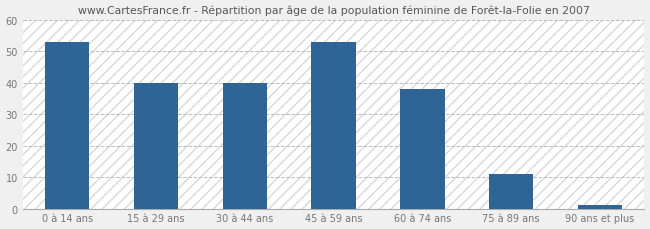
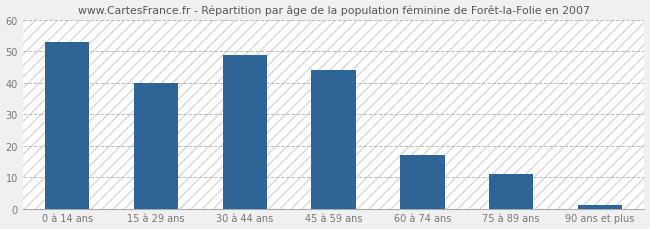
30 à 44 ans: 40 -> 49
45 à 59 ans: 53 -> 44
60 à 74 ans: 38 -> 17
